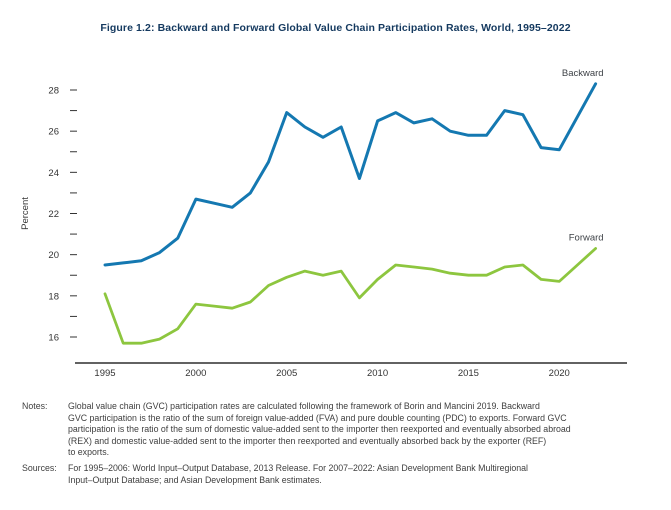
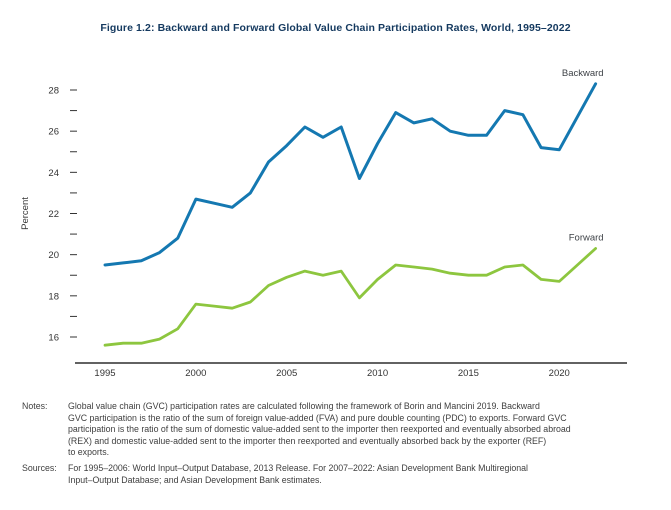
Forward/1995: 18.1 -> 15.6
Backward/2005: 26.9 -> 25.3
Backward/2010: 26.5 -> 25.4
